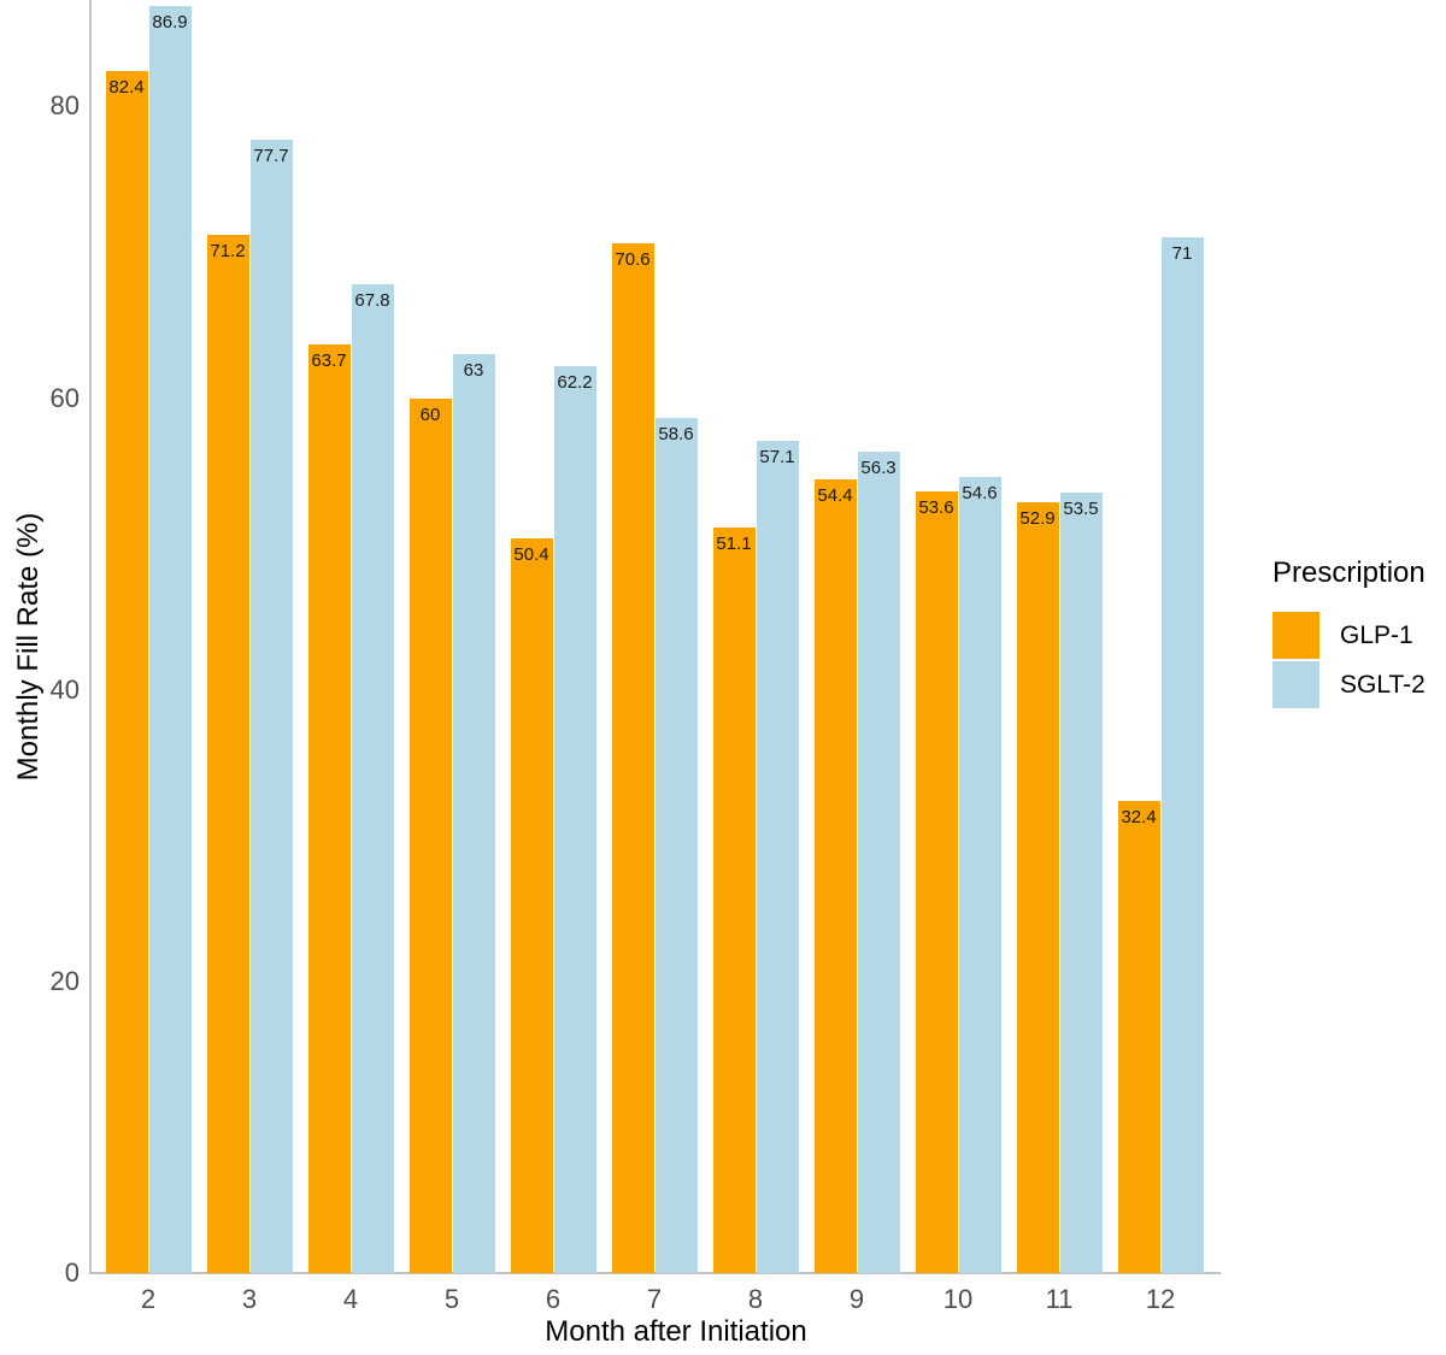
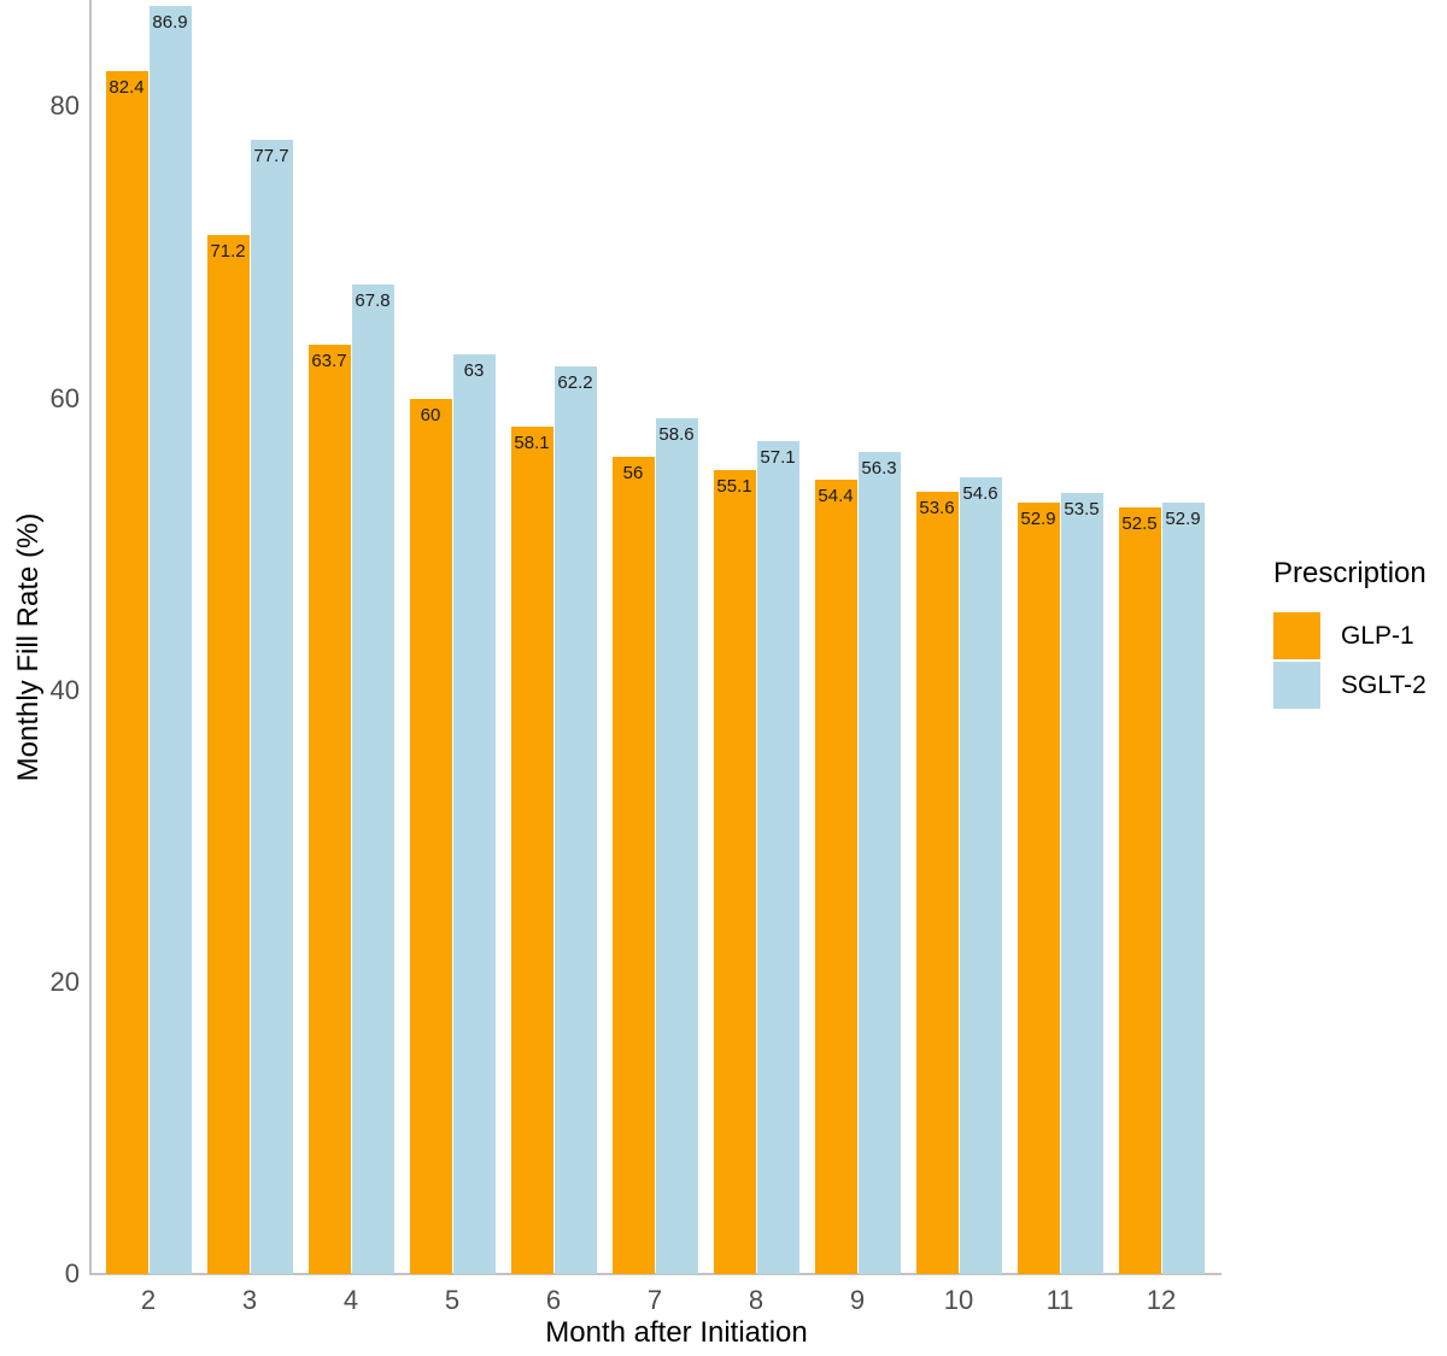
GLP-1/6: 50.4 -> 58.1
GLP-1/7: 70.6 -> 56
GLP-1/8: 51.1 -> 55.1
GLP-1/12: 32.4 -> 52.5
SGLT-2/12: 71 -> 52.9
